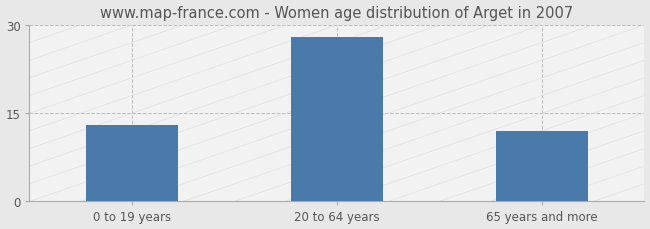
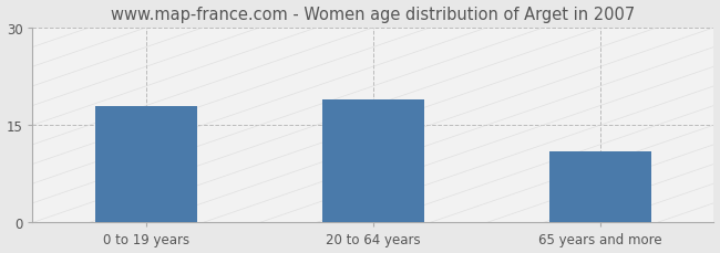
0 to 19 years: 13 -> 18
20 to 64 years: 28 -> 19
65 years and more: 12 -> 11
